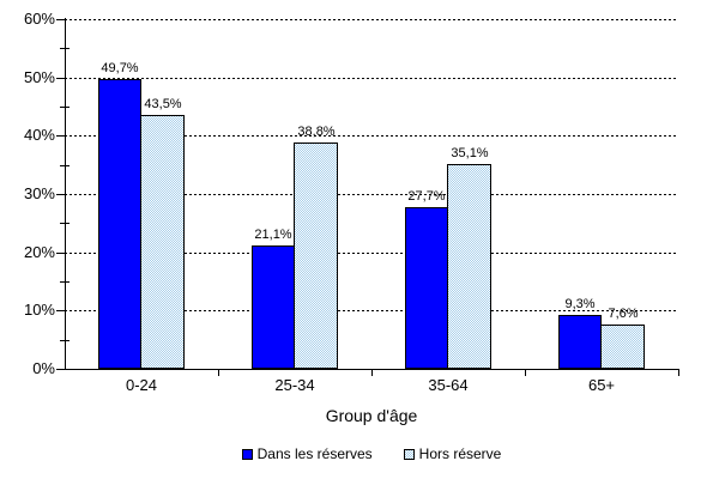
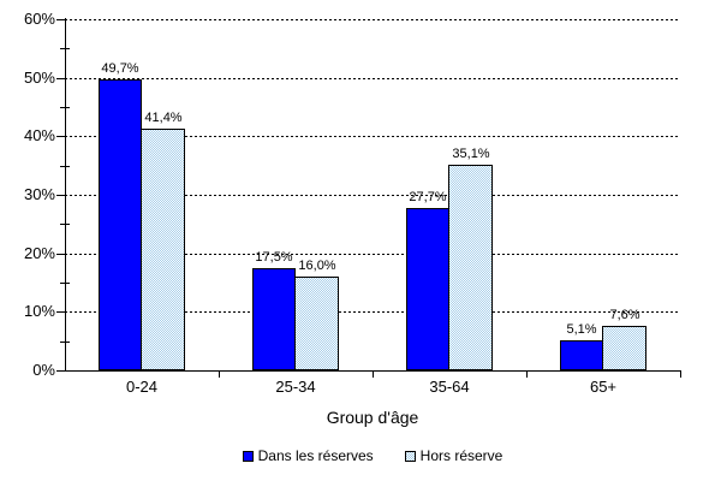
Hors réserve/0-24: 43,5% -> 41,4%
Dans les réserves/25-34: 21,1% -> 17,5%
Hors réserve/25-34: 38,8% -> 16,0%
Dans les réserves/65+: 9,3% -> 5,1%
